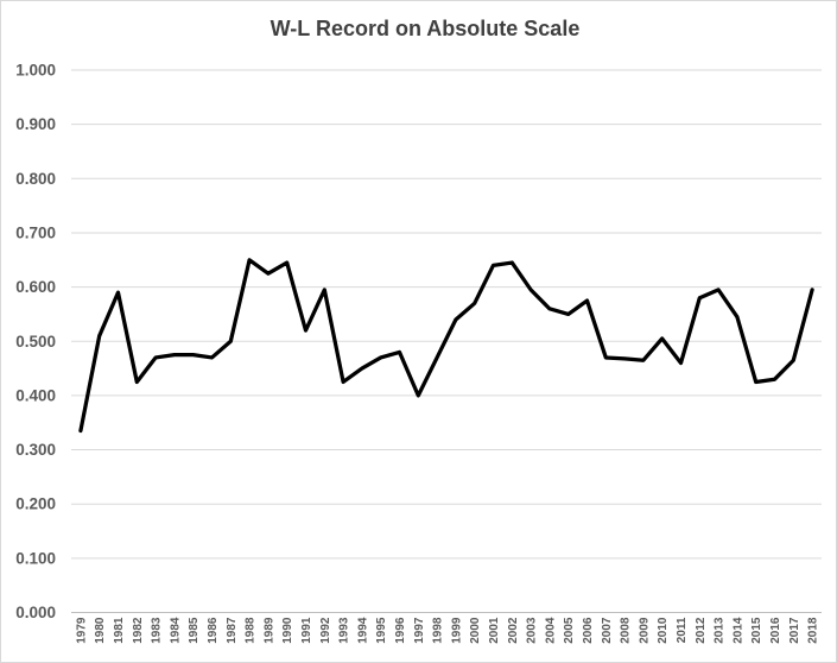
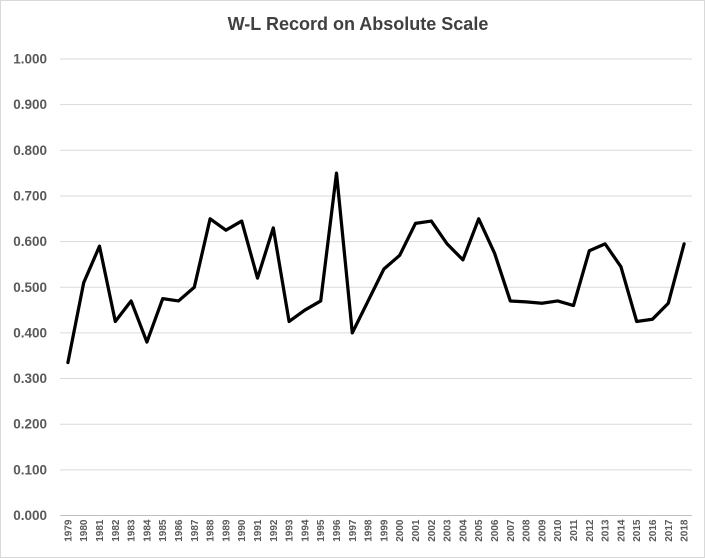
1984: 0.47 -> 0.38
1992: 0.59 -> 0.63
1996: 0.48 -> 0.75
2005: 0.55 -> 0.65
2010: 0.51 -> 0.47
